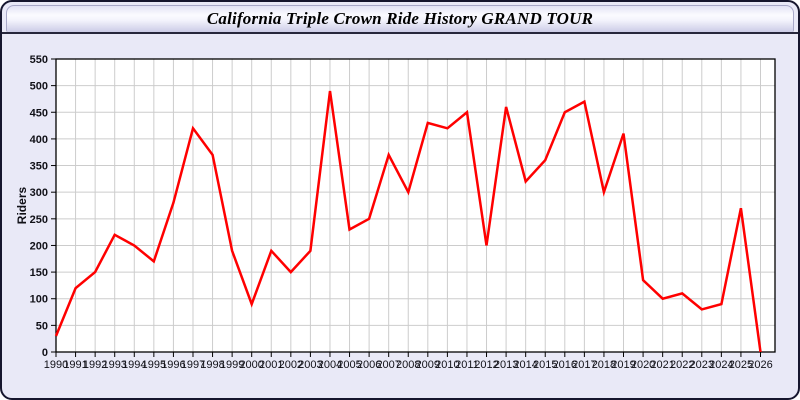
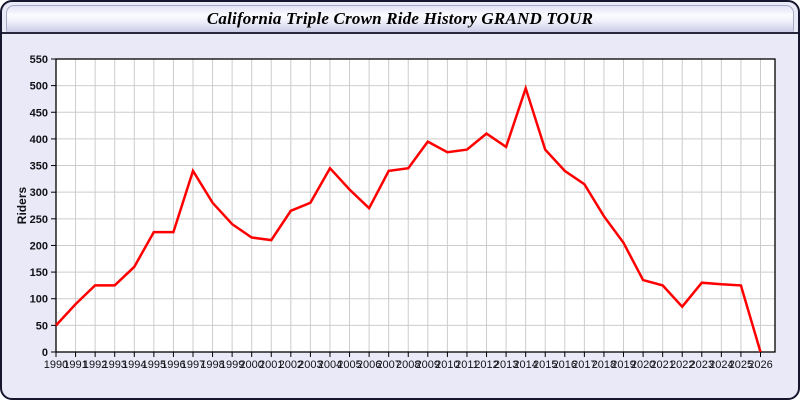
1990: 30 -> 50
1991: 120 -> 90
1992: 150 -> 120
1993: 220 -> 120
1994: 200 -> 160
1995: 170 -> 220
1996: 280 -> 220
1997: 420 -> 340
1998: 370 -> 280
1999: 190 -> 240
2000: 90 -> 220
2001: 190 -> 210
2002: 150 -> 260
2003: 190 -> 280
2004: 490 -> 340
2005: 230 -> 300
2006: 250 -> 270
2007: 370 -> 340
2008: 300 -> 340
2009: 430 -> 400
2010: 420 -> 380
2011: 450 -> 380
2012: 200 -> 410
2013: 460 -> 380
2014: 320 -> 500
2015: 360 -> 380
2016: 450 -> 340
2017: 470 -> 320
2018: 300 -> 260
2019: 410 -> 200
2021: 100 -> 120
2022: 110 -> 80
2023: 80 -> 130
2024: 90 -> 130
2025: 270 -> 120
